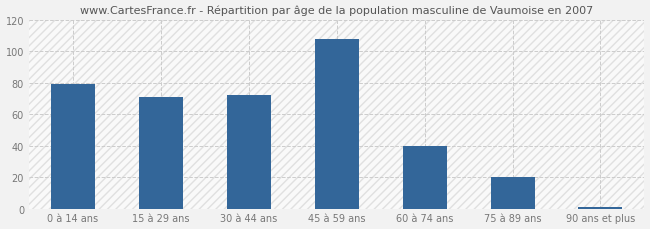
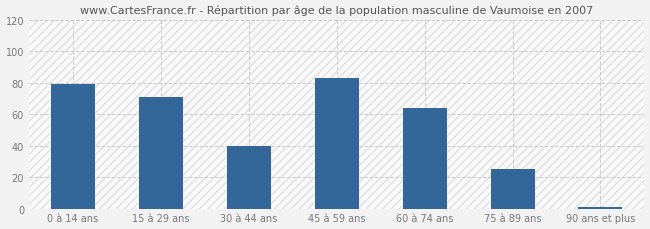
30 à 44 ans: 72 -> 40
45 à 59 ans: 108 -> 83
60 à 74 ans: 40 -> 64
75 à 89 ans: 20 -> 25
